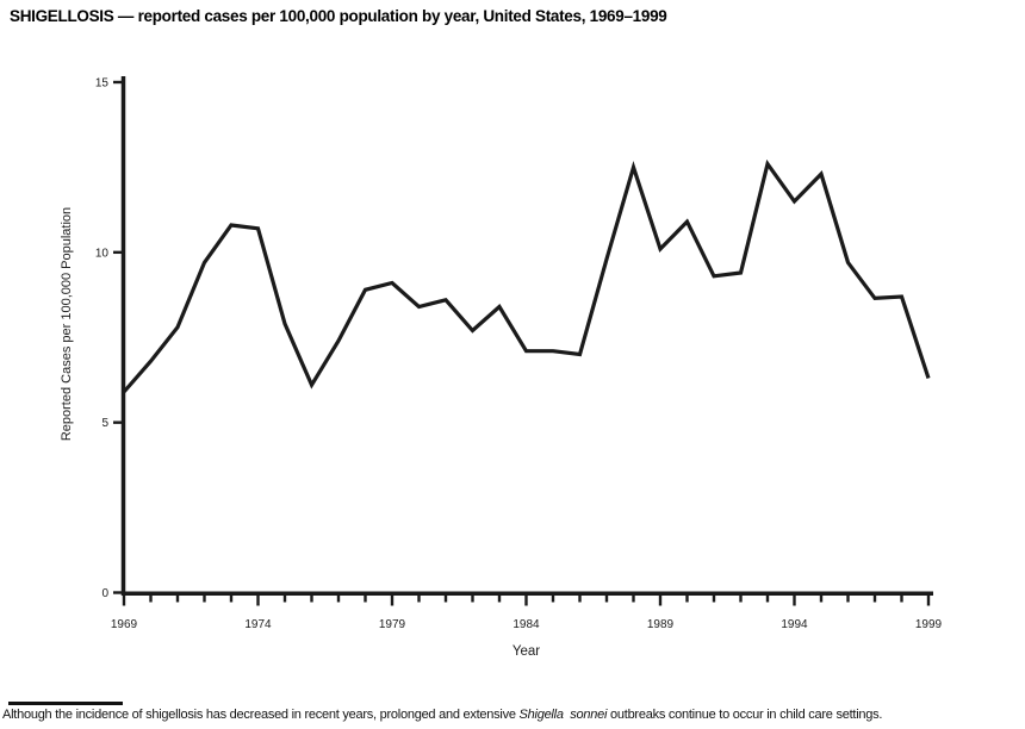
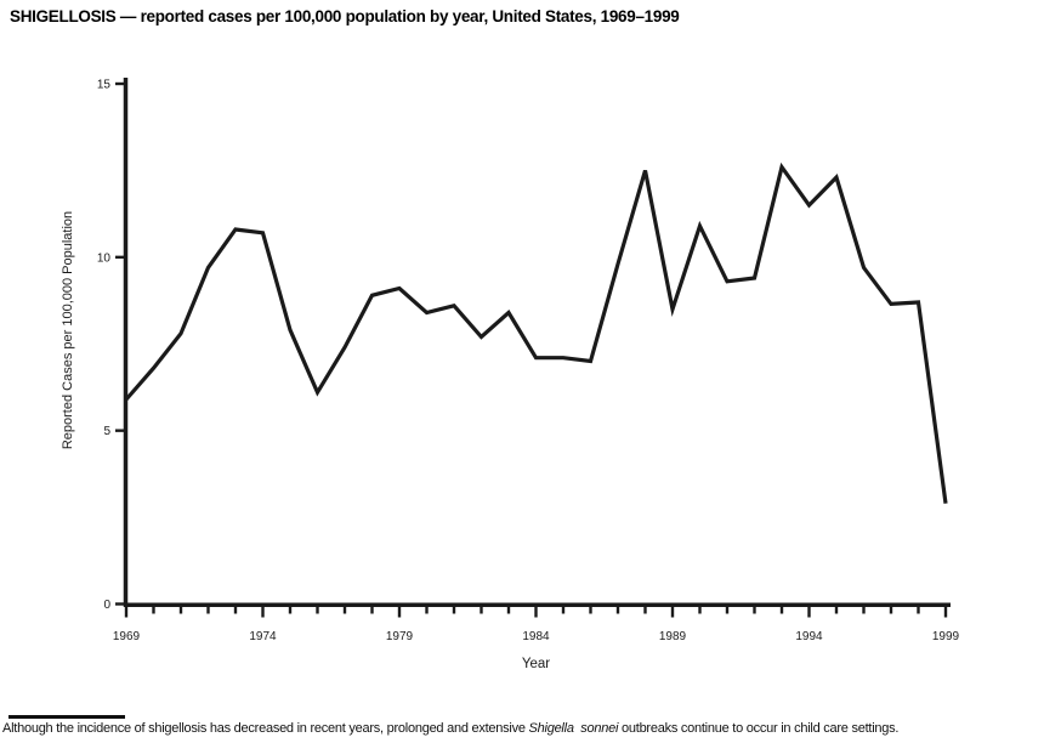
1989: 10.1 -> 8.5
1999: 6.3 -> 2.9
